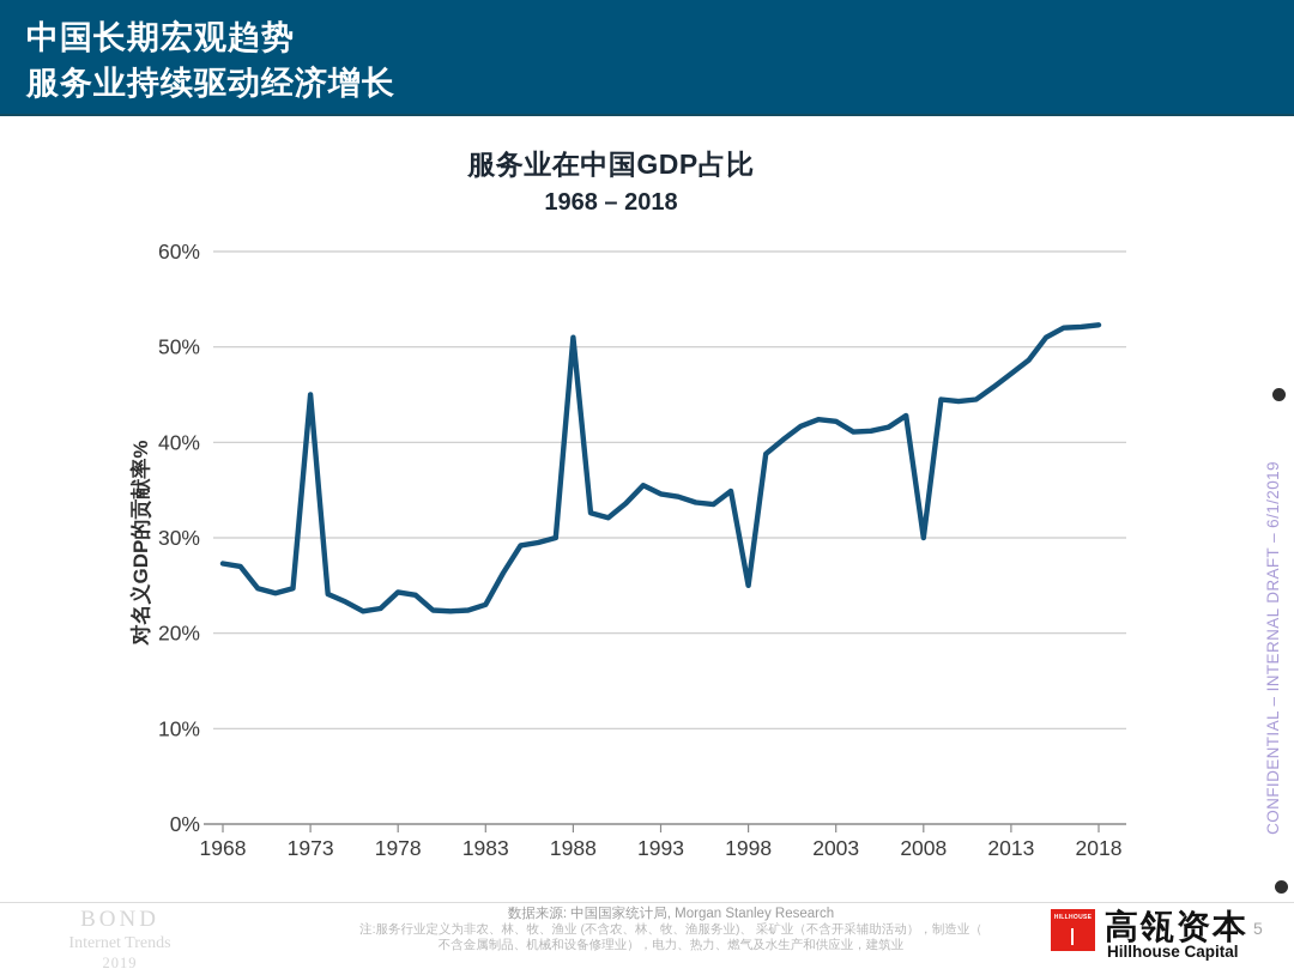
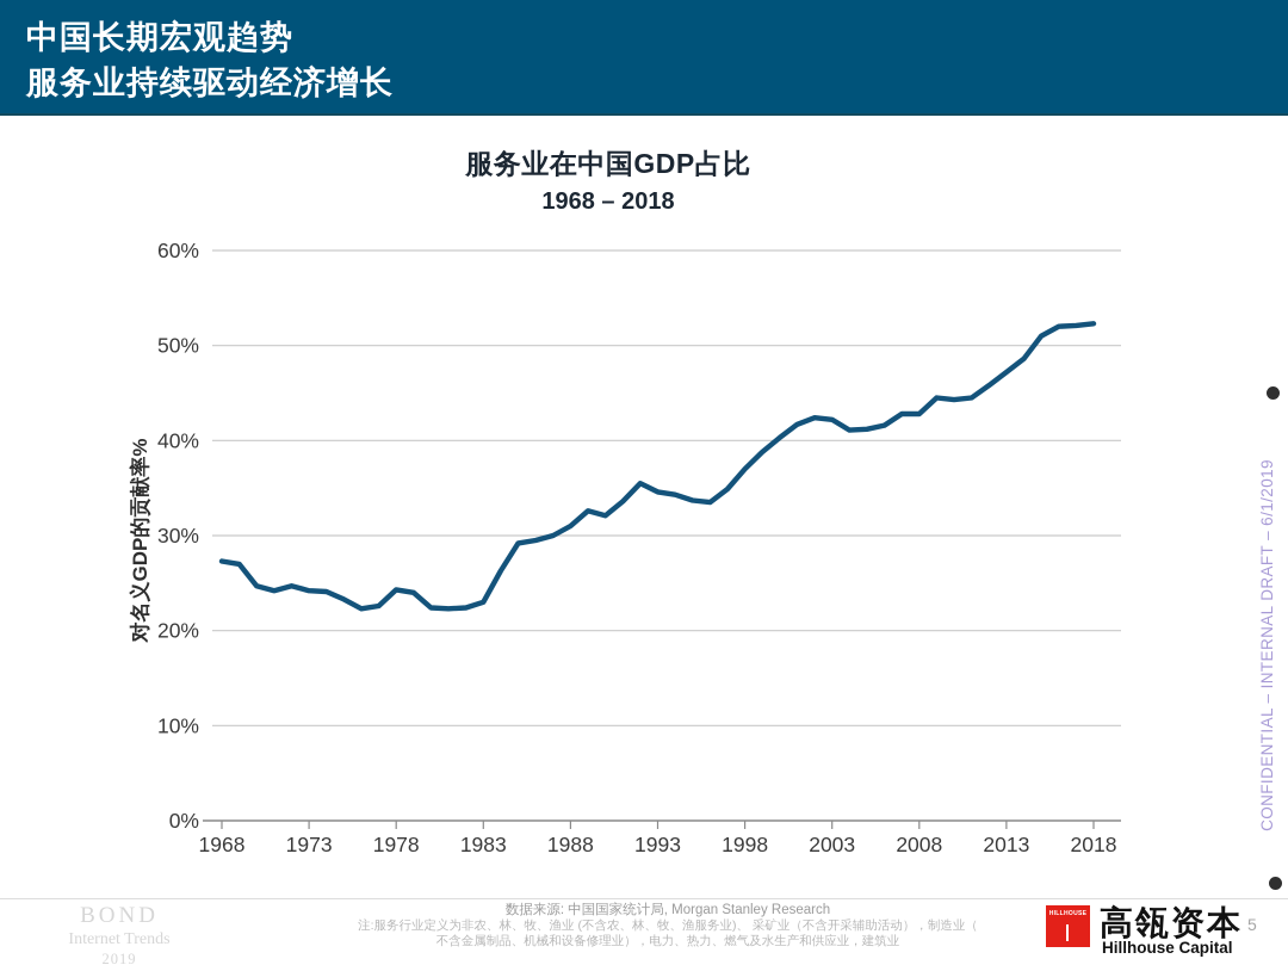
1973: 45% -> 24%
1988: 51% -> 31%
1998: 25% -> 37%
2008: 30% -> 43%
